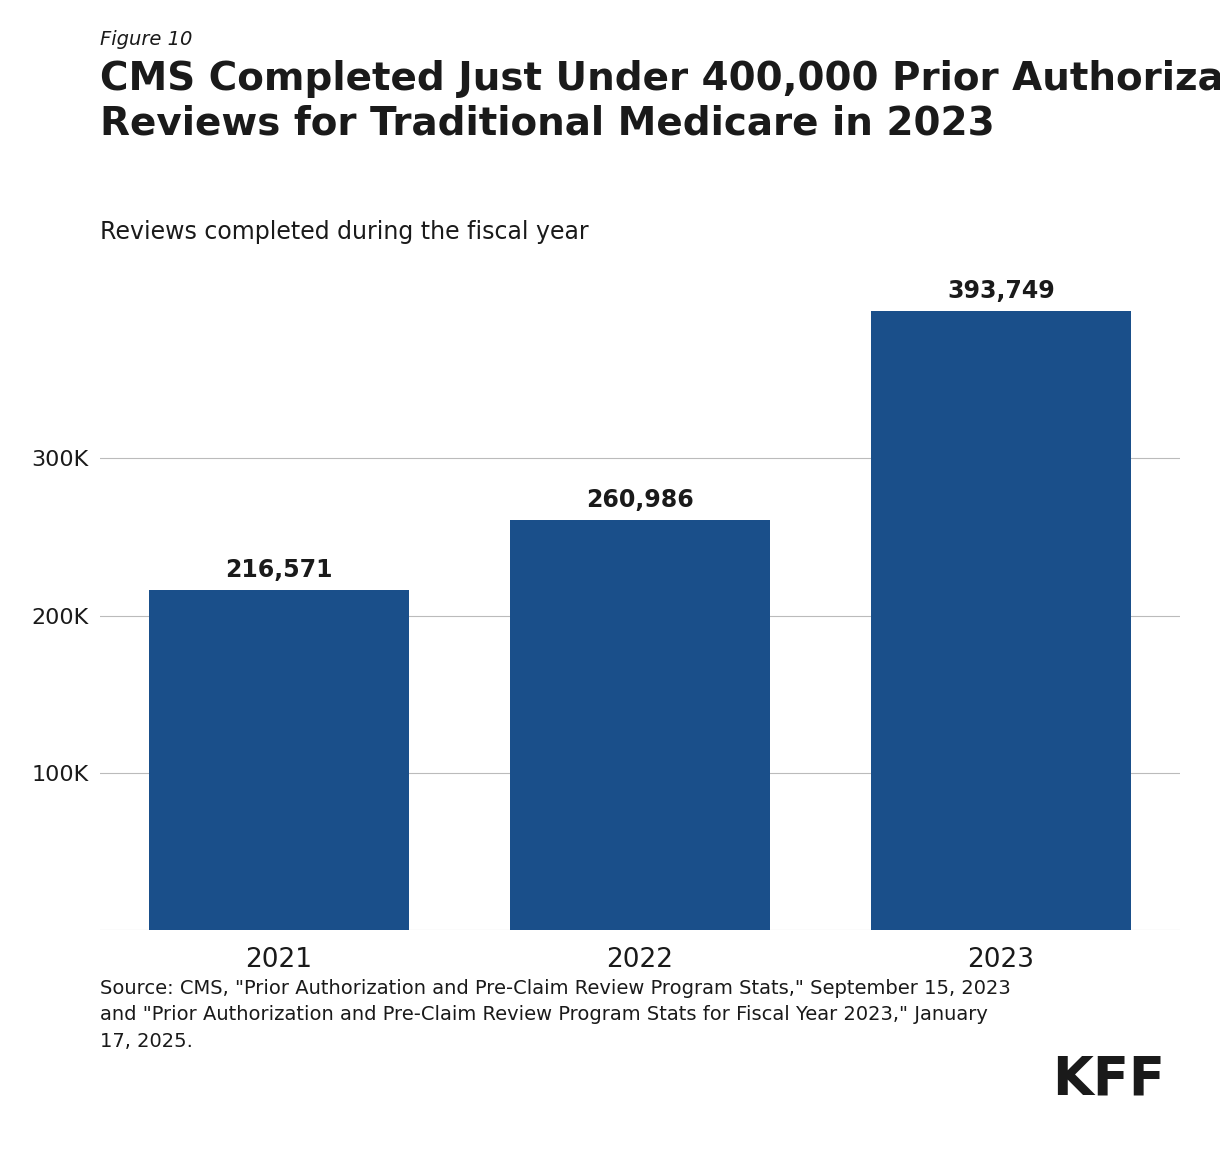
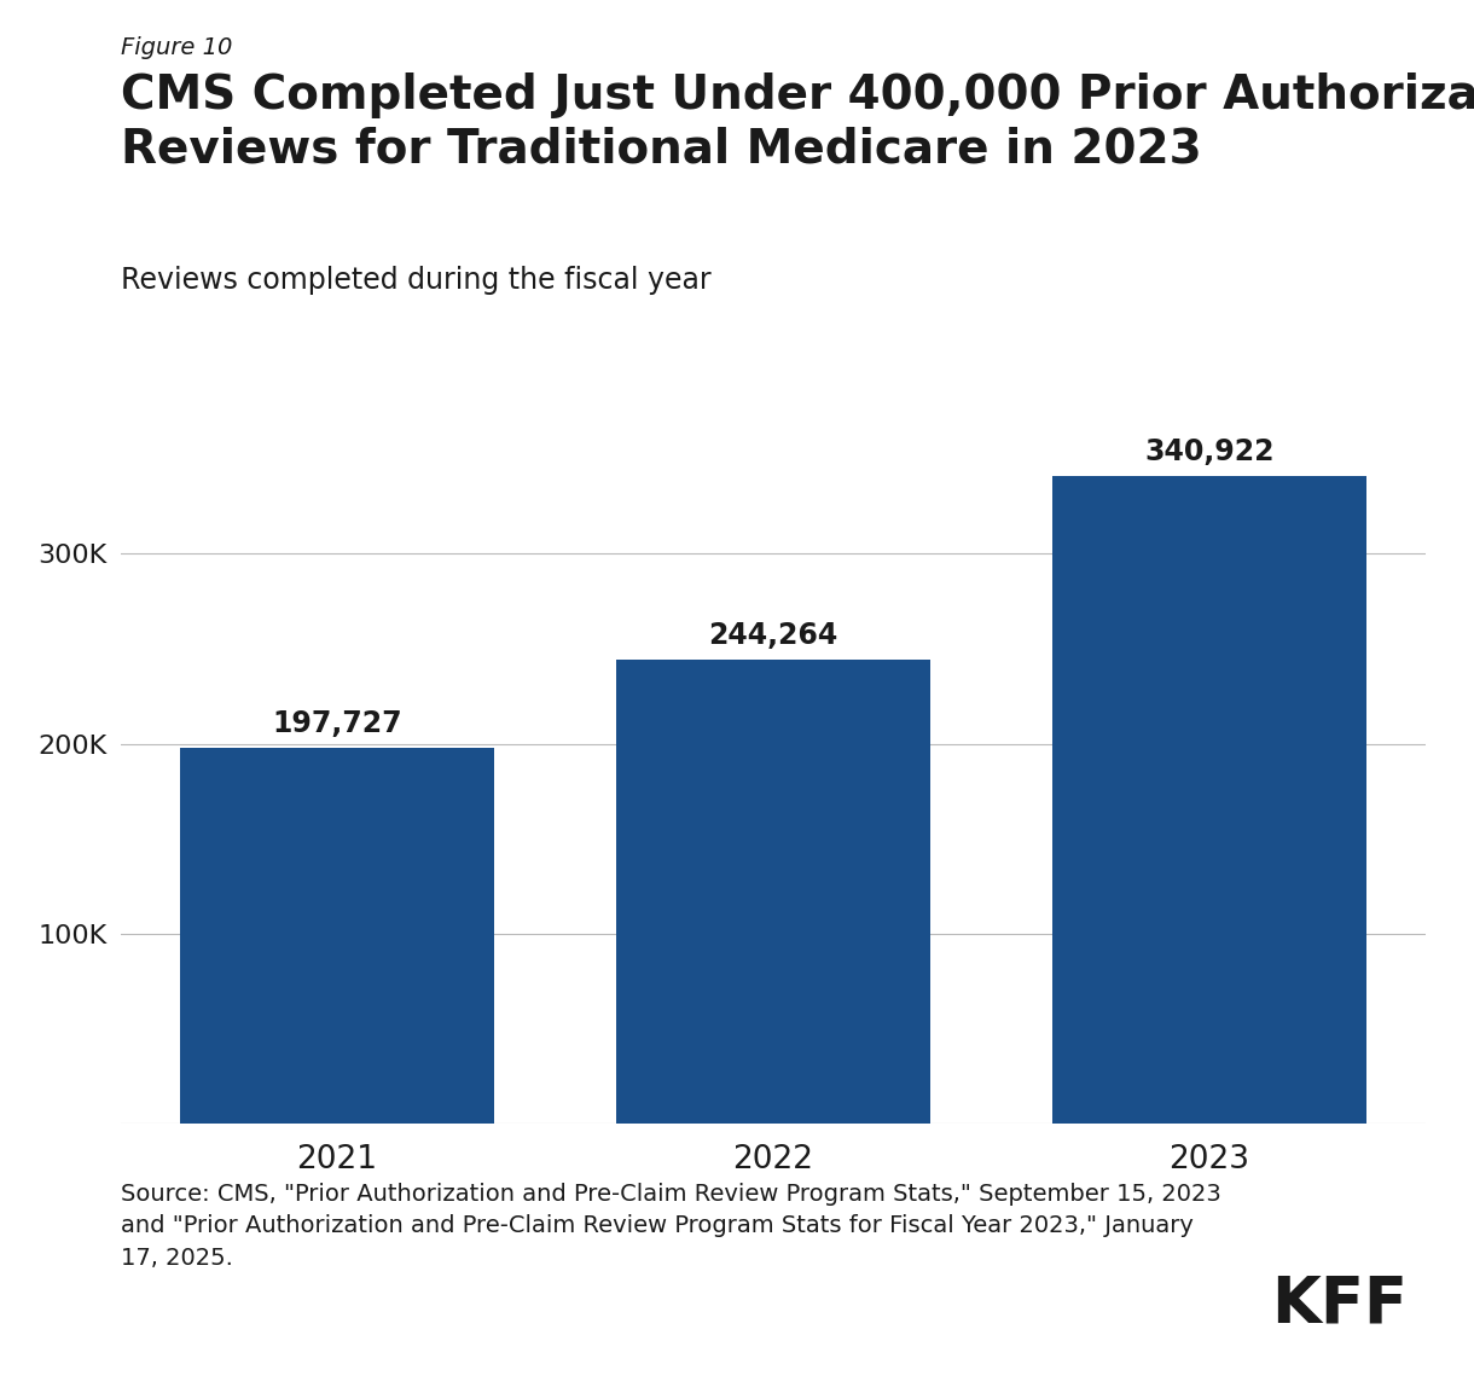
2021: 216,571 -> 197,727
2022: 260,986 -> 244,264
2023: 393,749 -> 340,922
